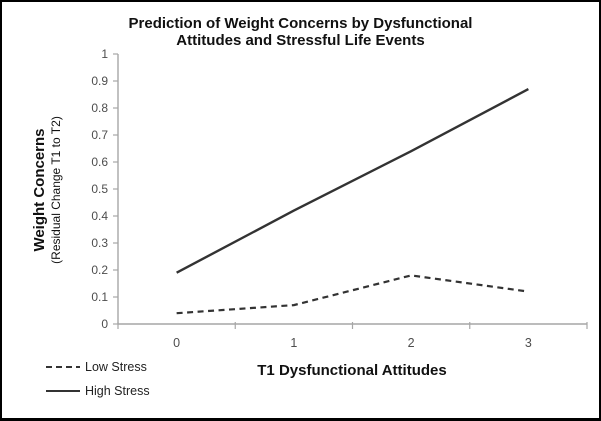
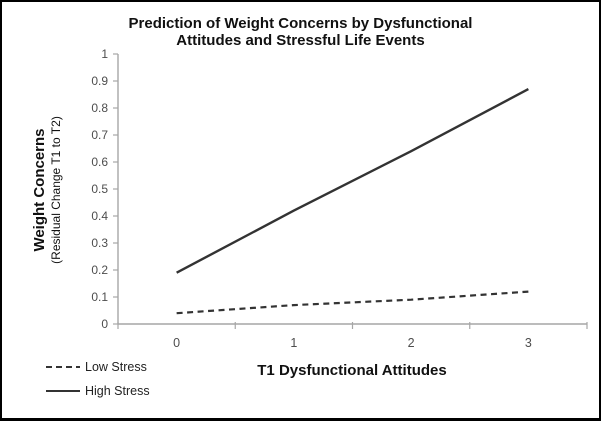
Low Stress/2: 0.18 -> 0.09
